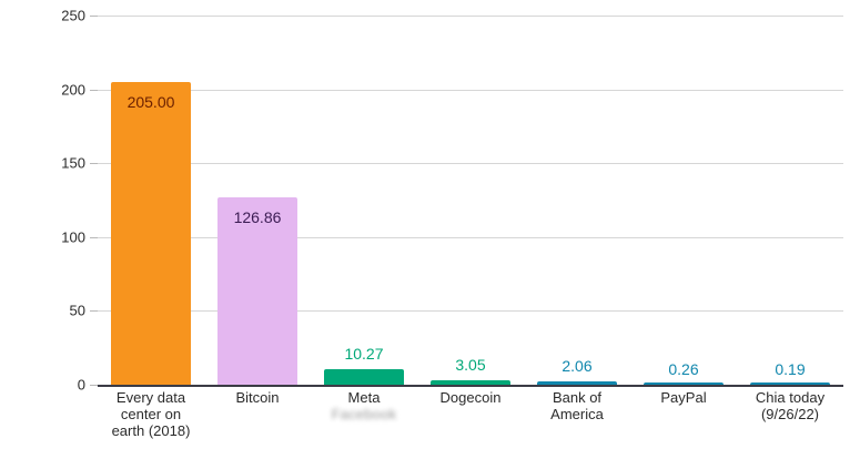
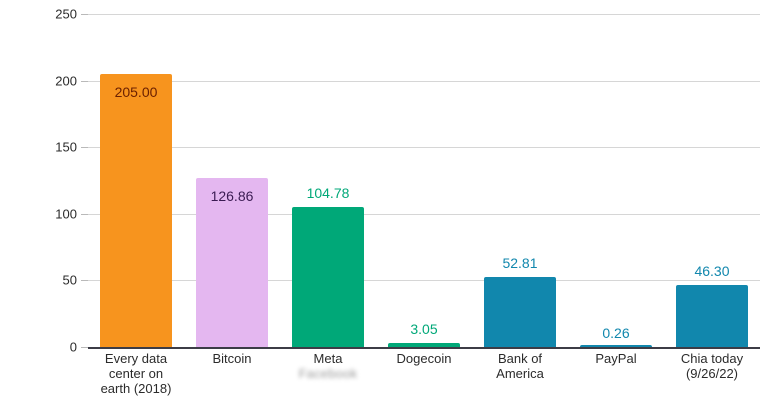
Meta: 10.27 -> 104.78
Bank of America: 2.06 -> 52.81
Chia today (9/26/22): 0.19 -> 46.30
